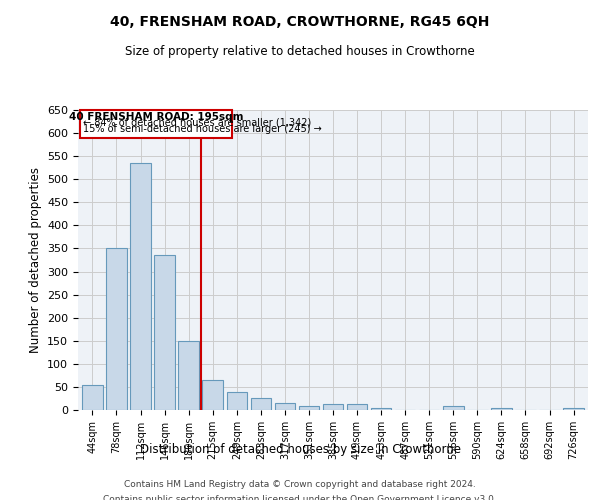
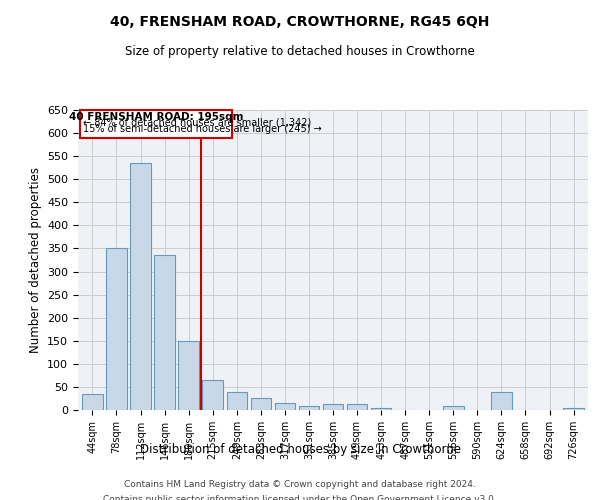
44sqm: 55 -> 35
624sqm: 5 -> 40
